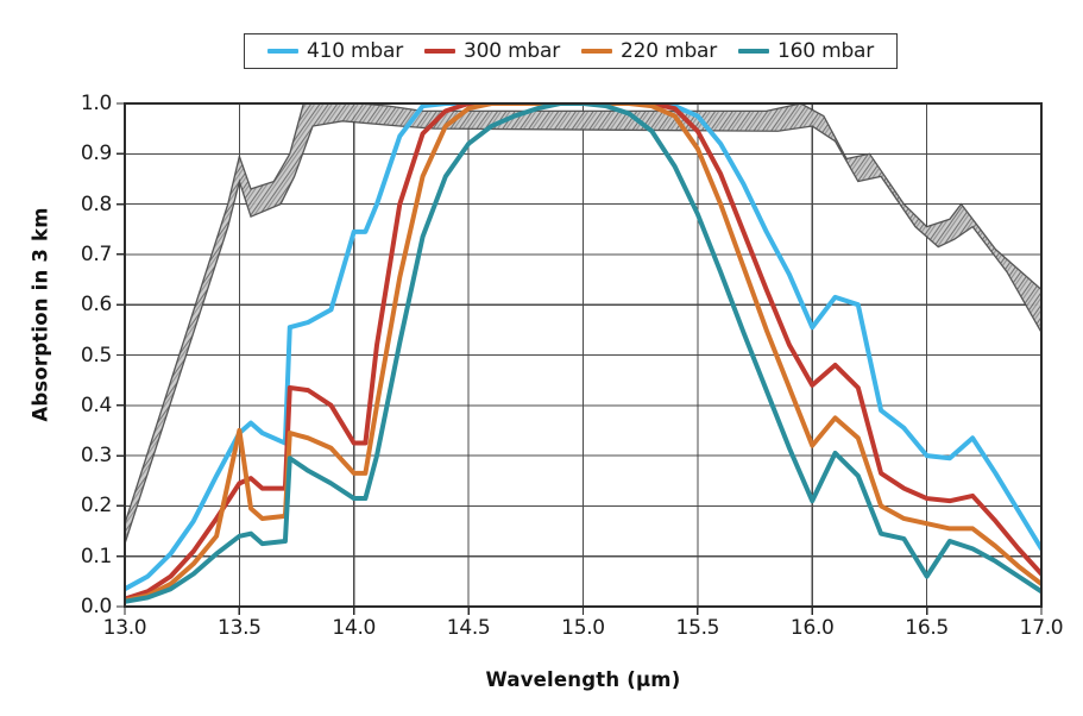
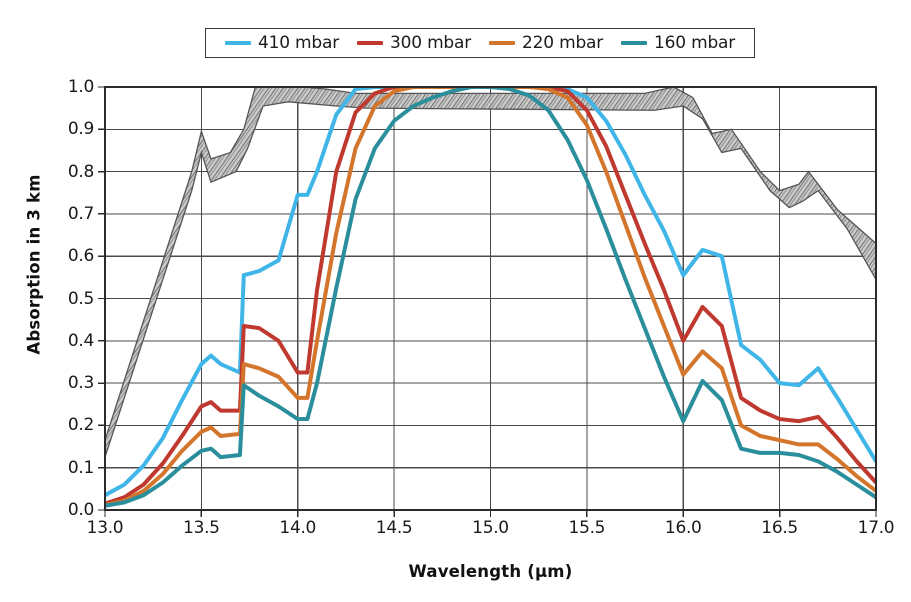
220 mbar/13.5: 0.35 -> 0.18
300 mbar/16.0: 0.44 -> 0.40
160 mbar/16.5: 0.06 -> 0.14
